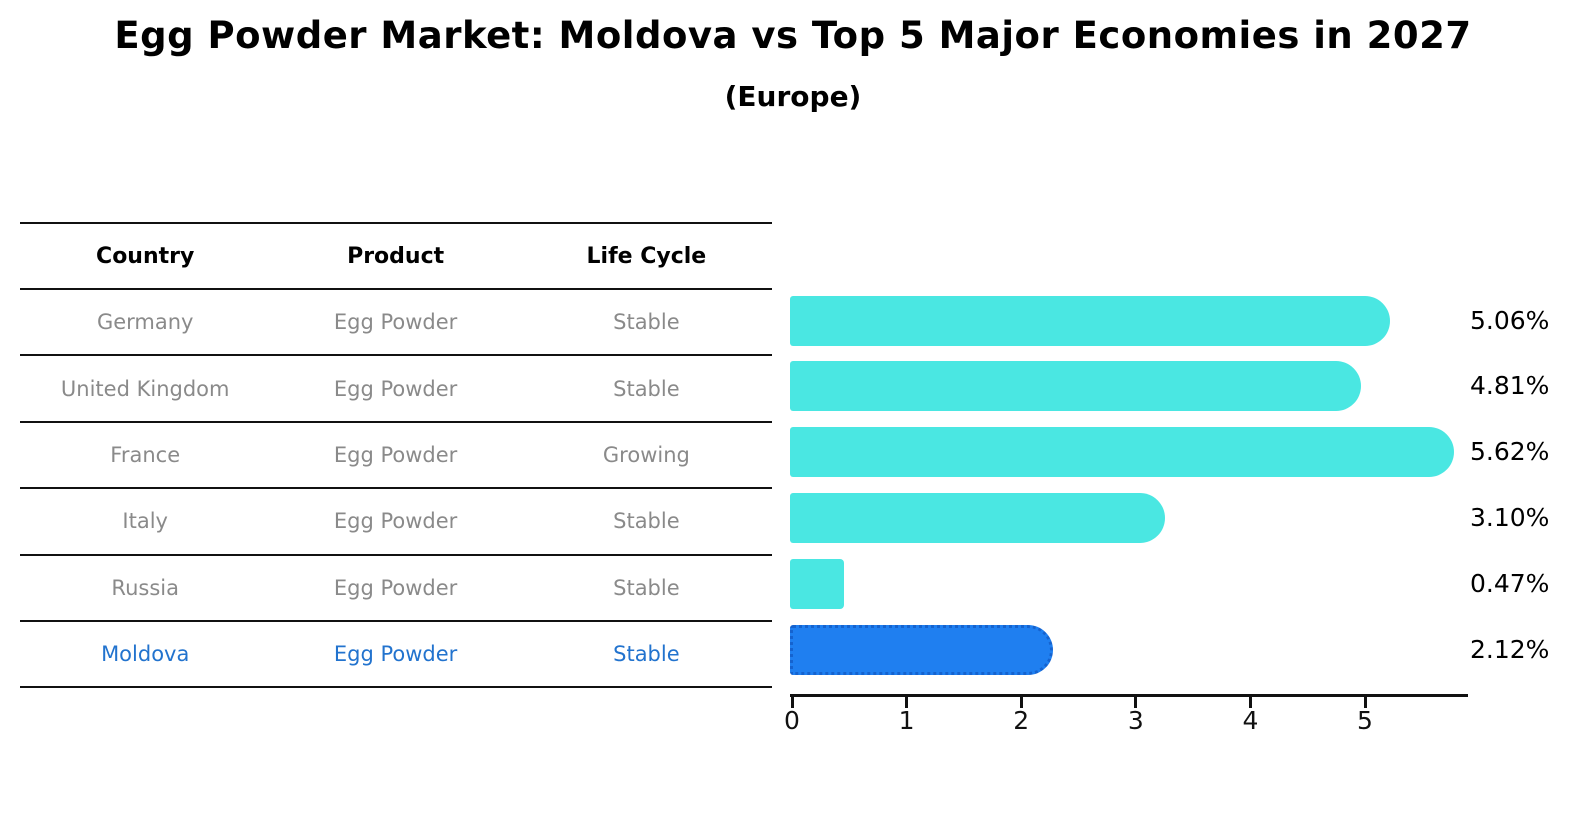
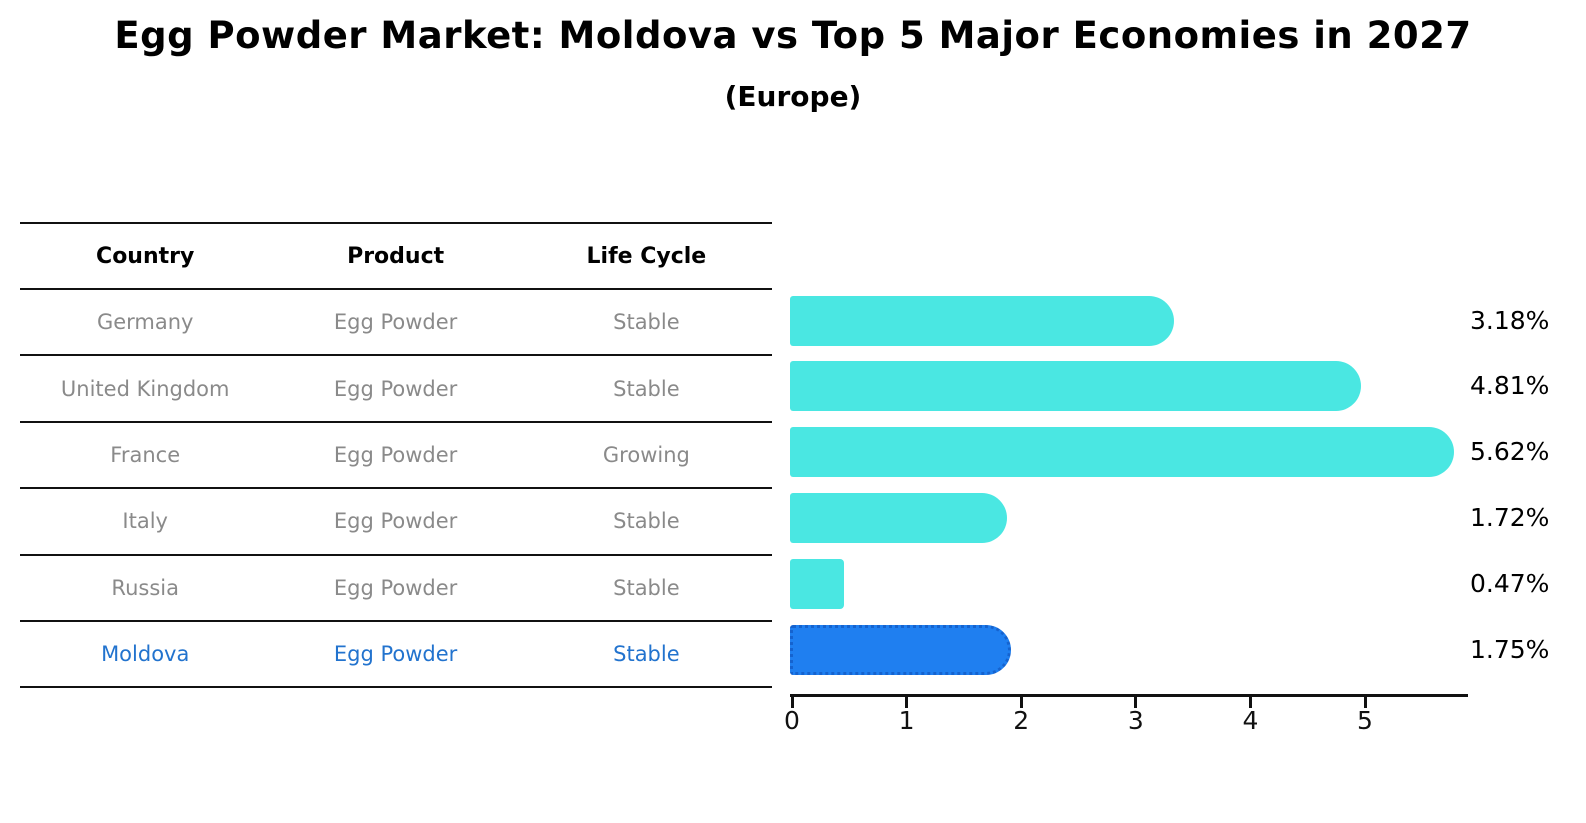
Germany: 5.06% -> 3.18%
Italy: 3.10% -> 1.72%
Moldova: 2.12% -> 1.75%
